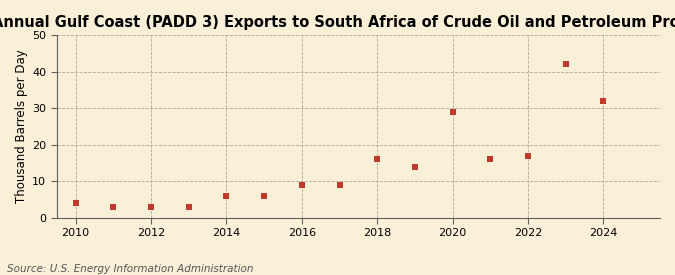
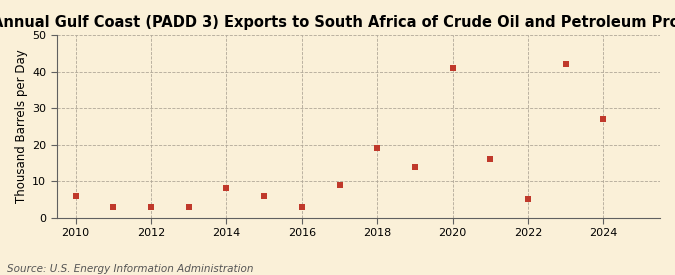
2010: 4 -> 6
2014: 6 -> 8
2016: 9 -> 3
2018: 16 -> 19
2020: 29 -> 41
2022: 17 -> 5
2024: 32 -> 27
